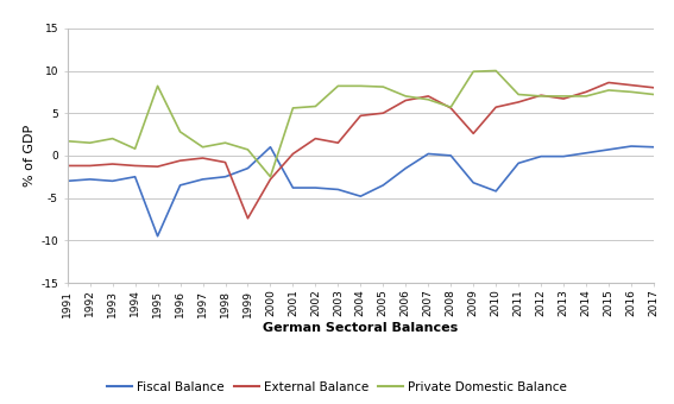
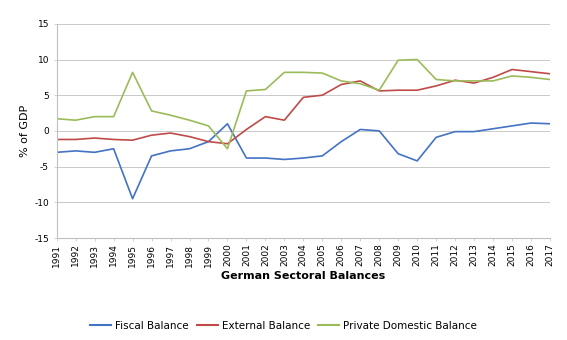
Private Domestic Balance/1994: 0.8 -> 2.0
Private Domestic Balance/1997: 1.0 -> 2.2
External Balance/1999: -7.4 -> -1.5
External Balance/2000: -2.8 -> -1.8
Fiscal Balance/2004: -4.8 -> -3.8
External Balance/2009: 2.6 -> 5.7
